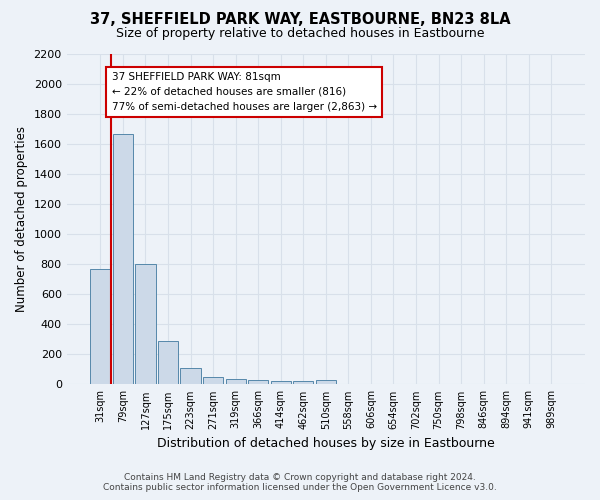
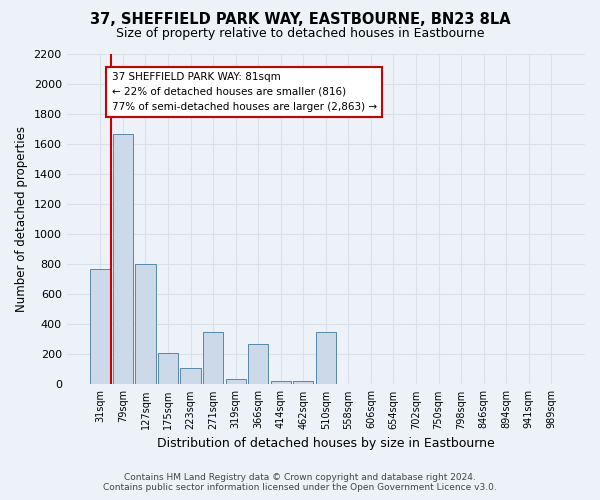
175sqm: 290 -> 210
271sqm: 50 -> 350
366sqm: 30 -> 270
510sqm: 30 -> 350
